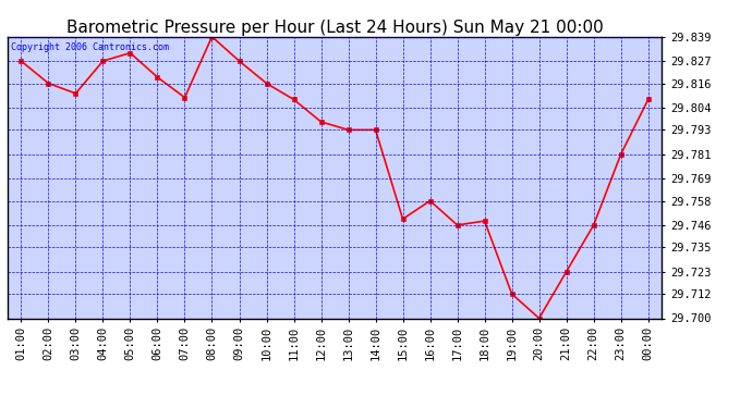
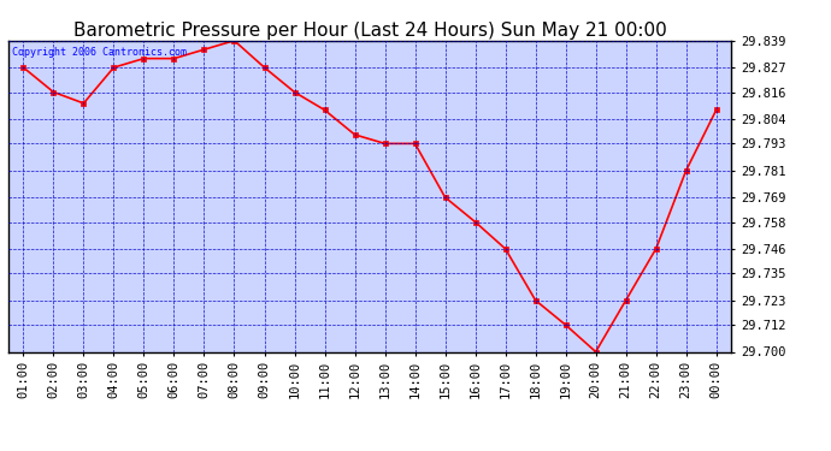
06:00: 29.819 -> 29.831
07:00: 29.809 -> 29.835
15:00: 29.749 -> 29.769
18:00: 29.748 -> 29.723
